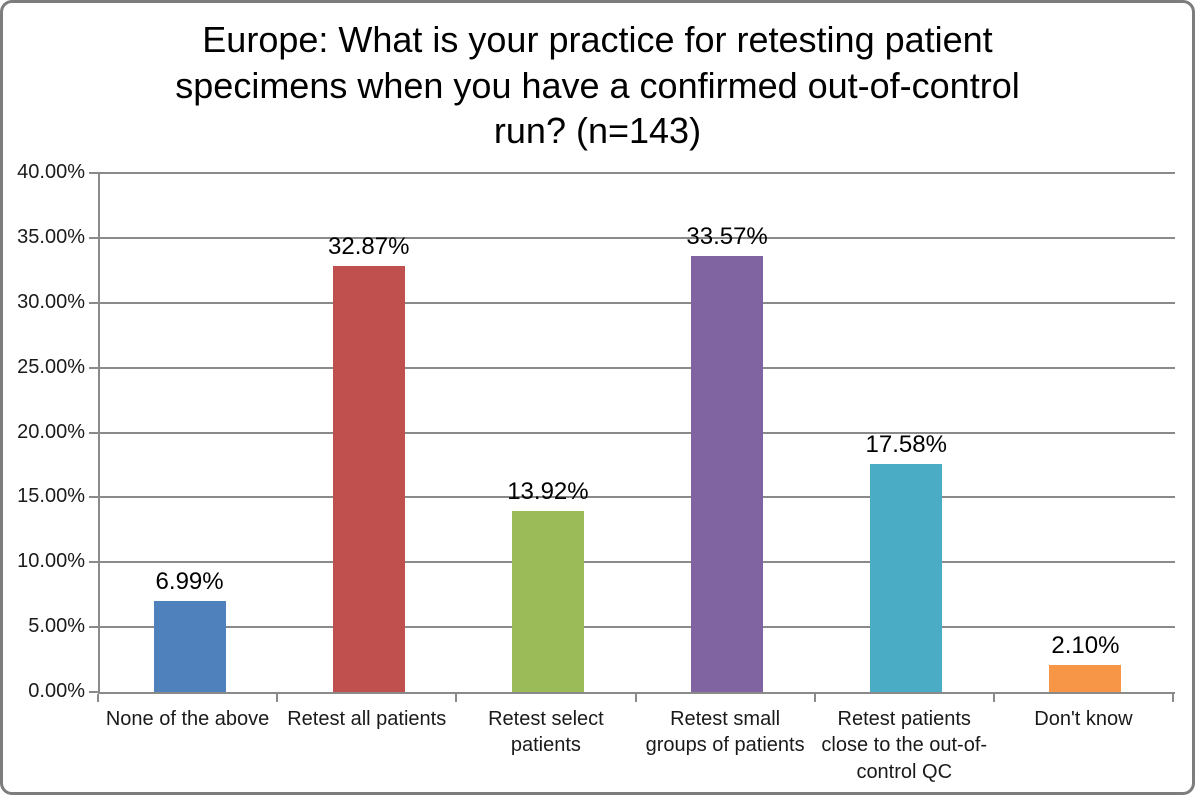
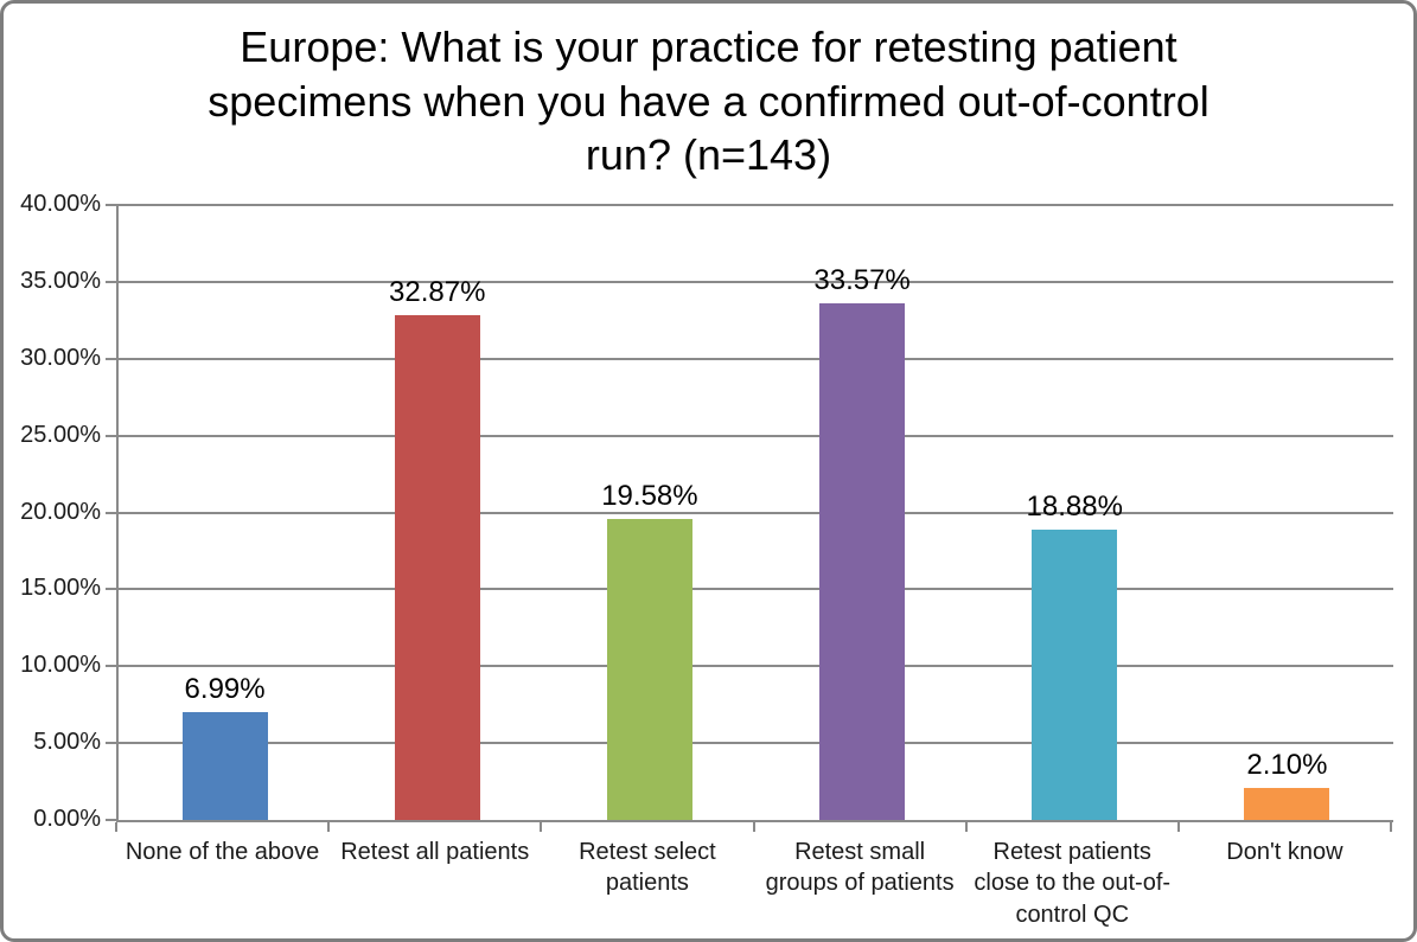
Retest select patients: 13.92% -> 19.58%
Retest patients close to the out-of-control QC: 17.58% -> 18.88%
